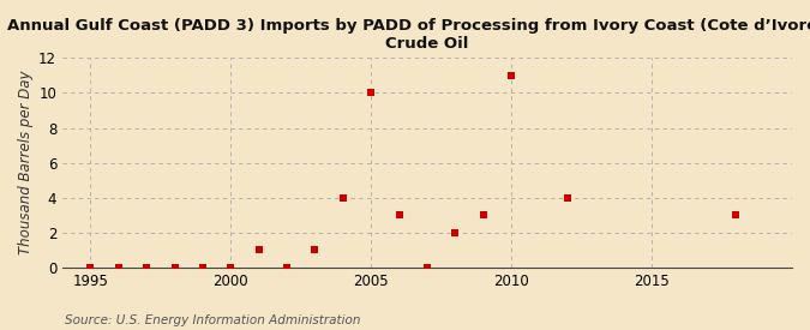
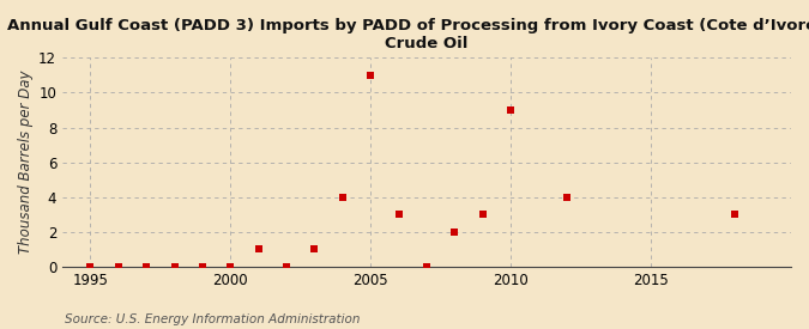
2005: 10 -> 11
2010: 11 -> 9
